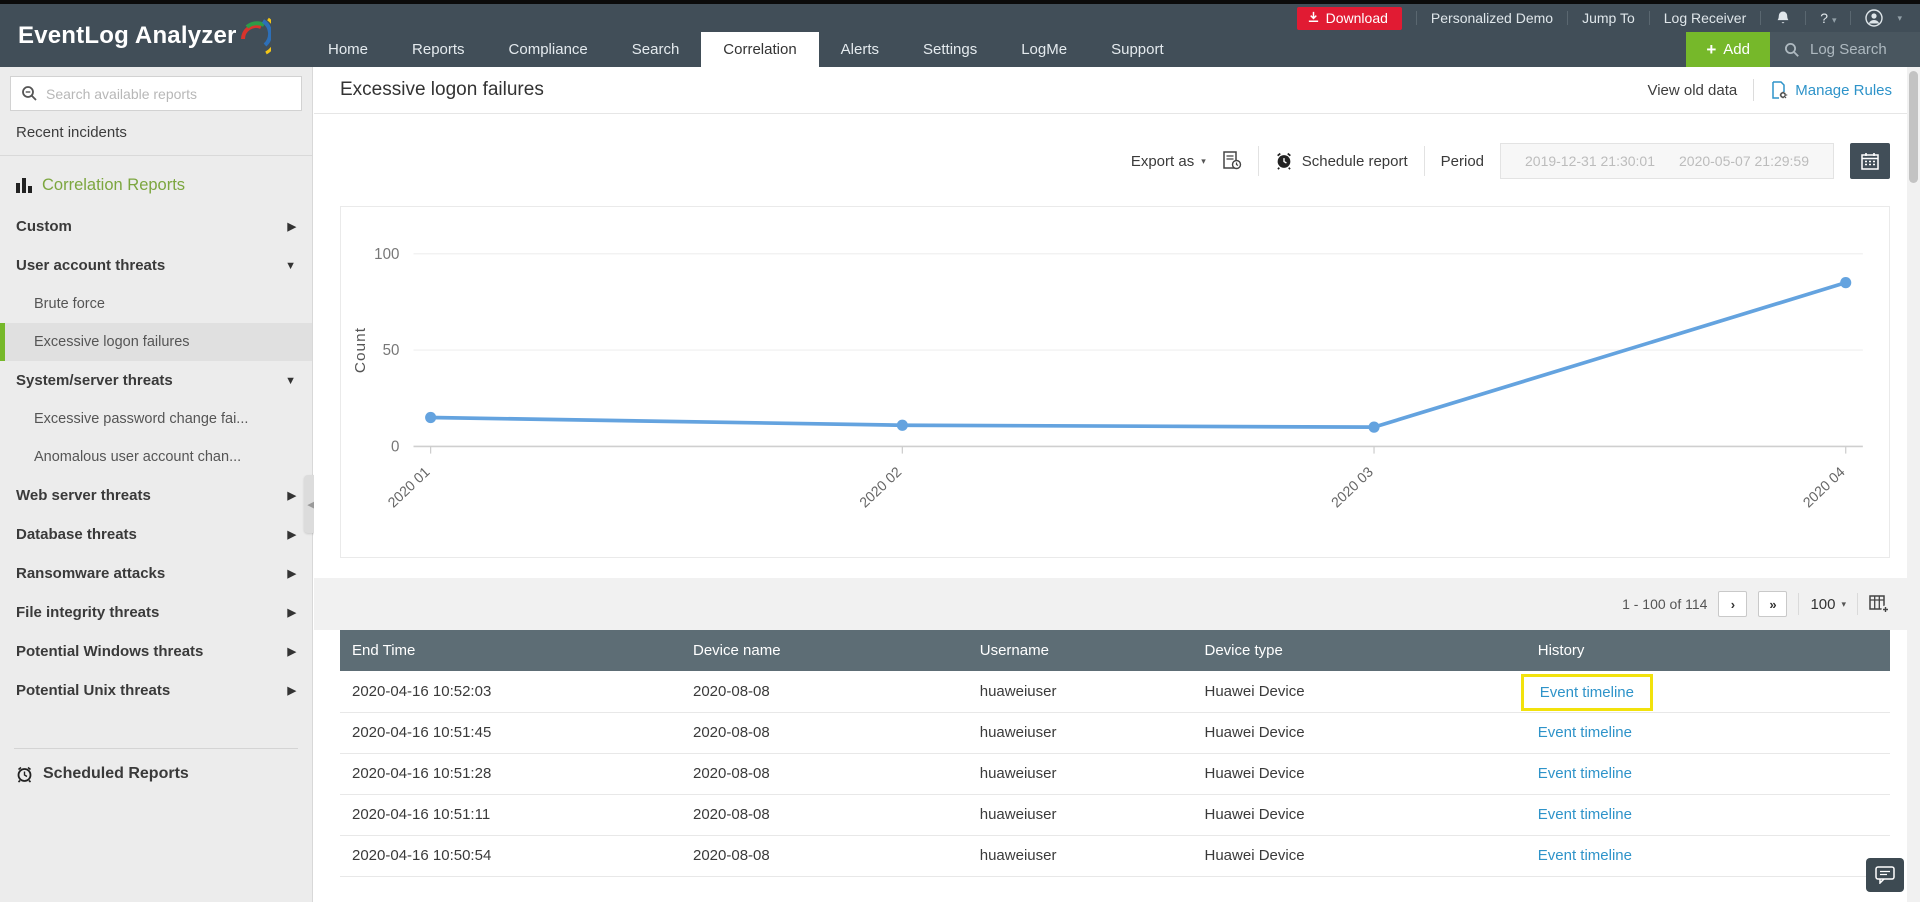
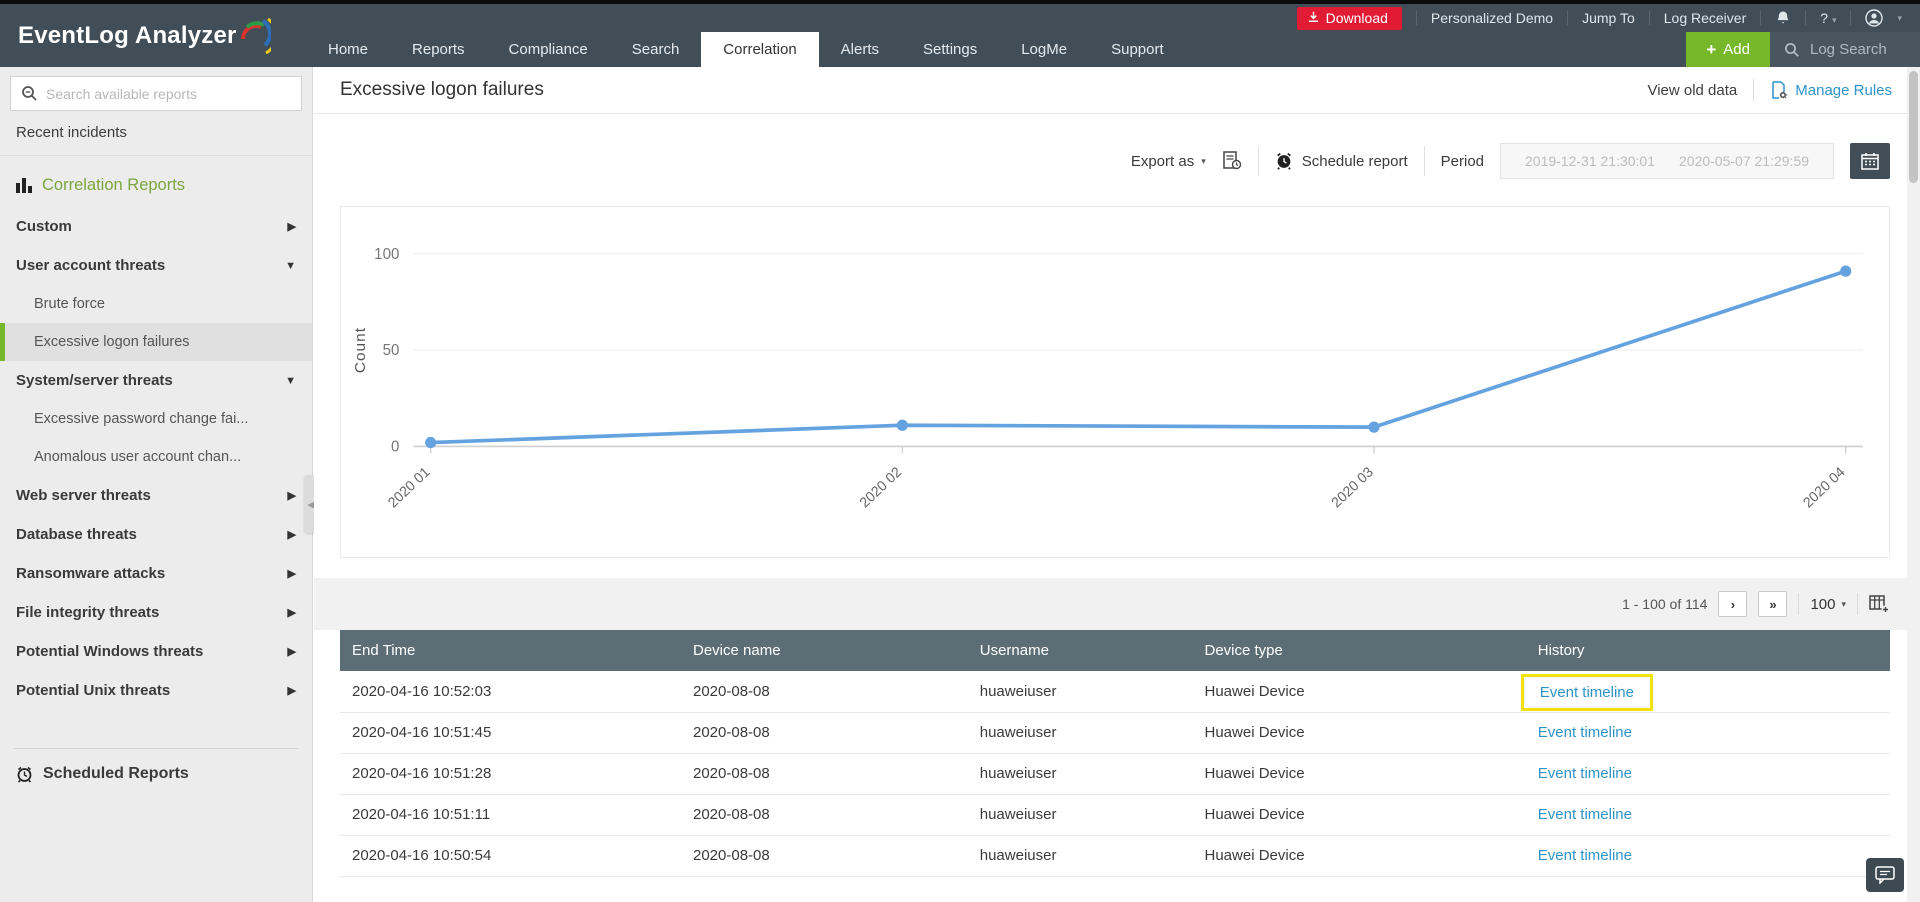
2020 01: 15 -> 2
2020 04: 85 -> 91
